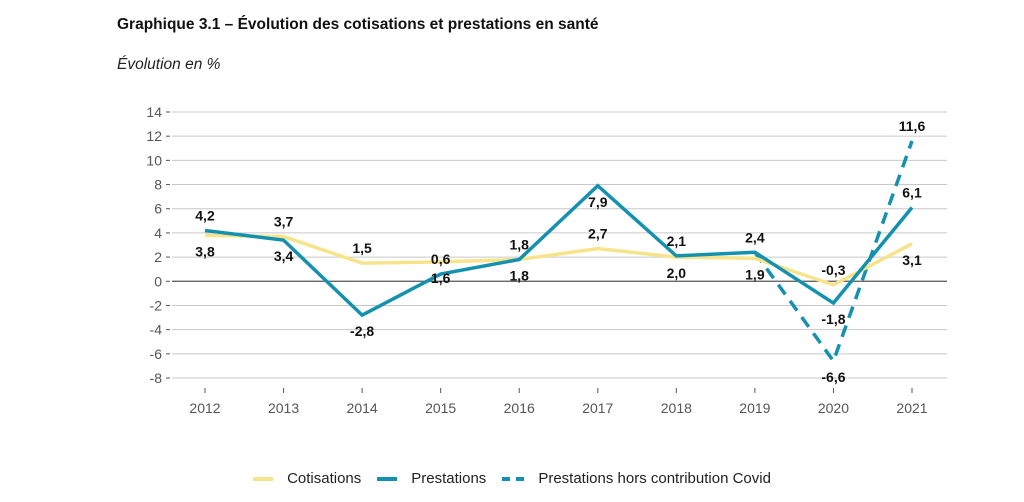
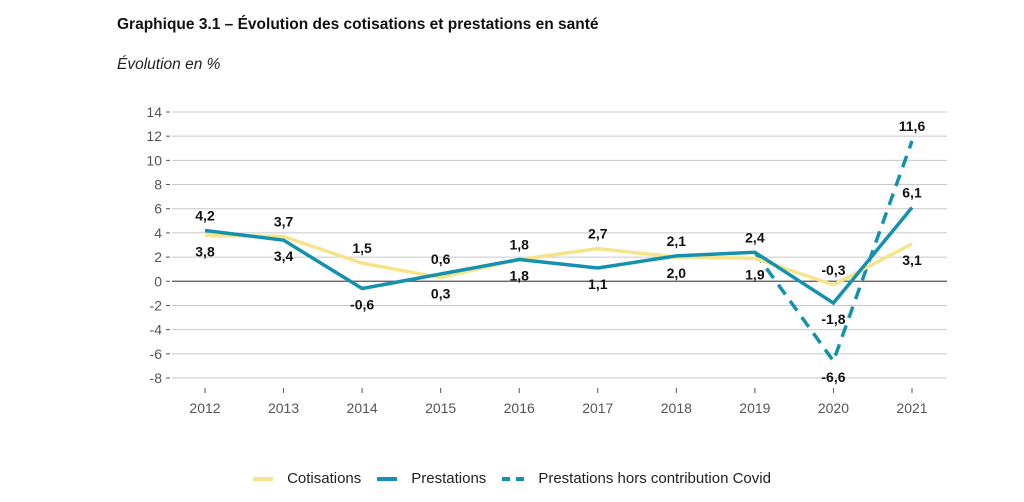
Prestations/2014: -2,8 -> -0,6
Cotisations/2015: 1,6 -> 0,3
Prestations/2017: 7,9 -> 1,1
